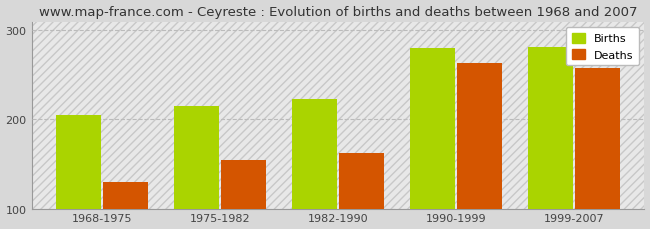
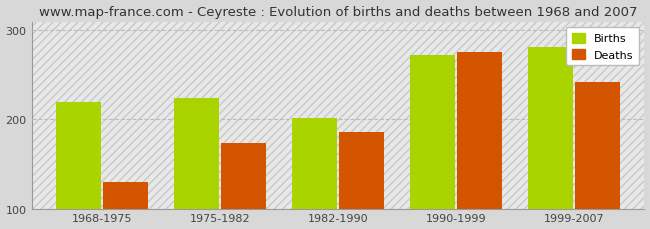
Births/1968-1975: 205 -> 220
Births/1975-1982: 215 -> 224
Deaths/1975-1982: 155 -> 174
Births/1982-1990: 223 -> 202
Deaths/1982-1990: 162 -> 186
Births/1990-1999: 280 -> 272
Deaths/1990-1999: 263 -> 276
Deaths/1999-2007: 258 -> 242
